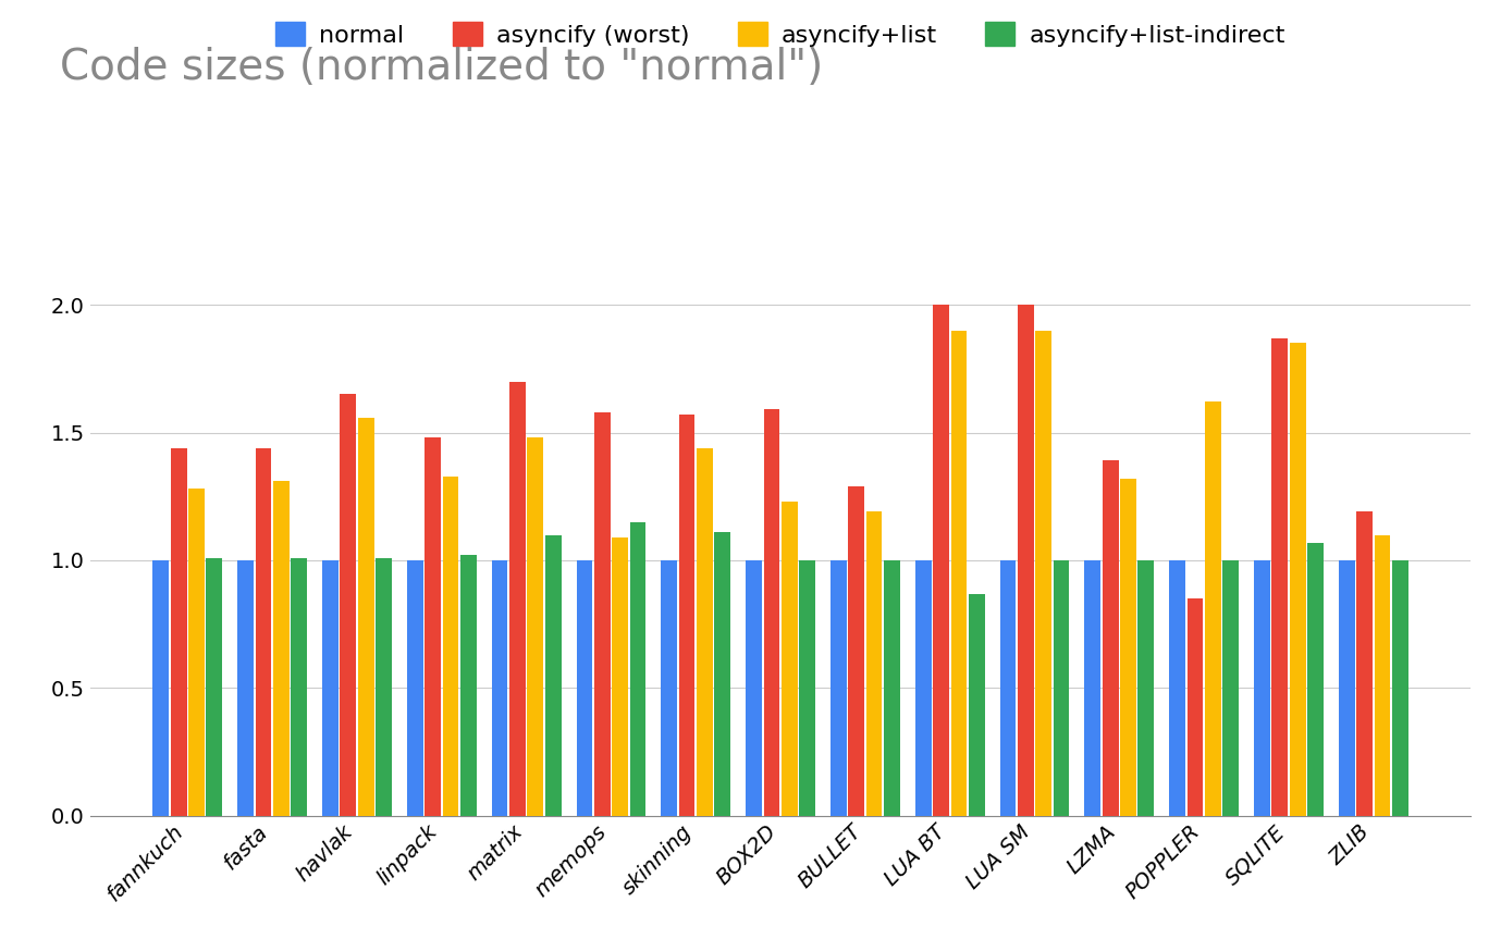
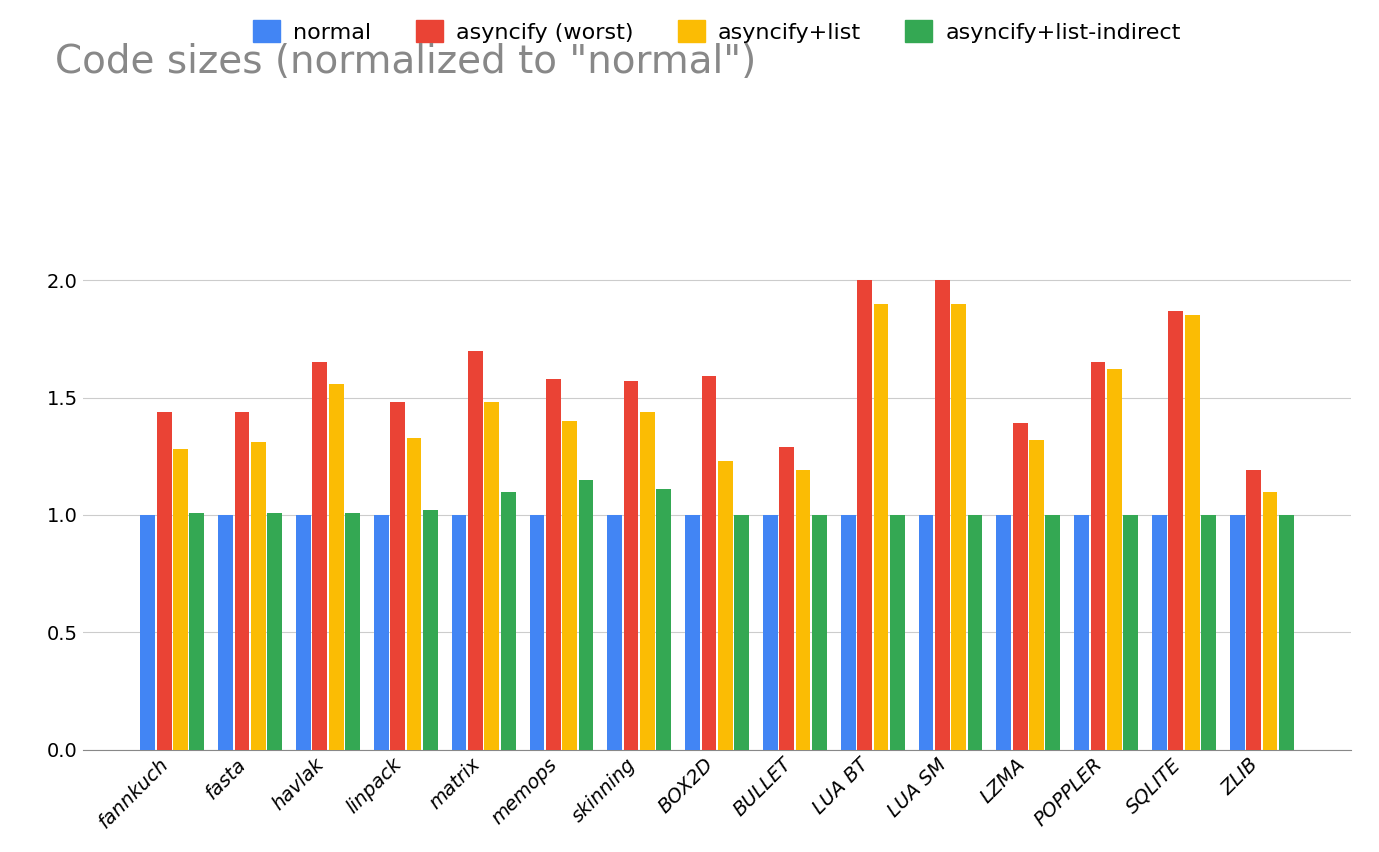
asyncify+list/memops: 1.09 -> 1.40
asyncify+list-indirect/LUA BT: 0.87 -> 1.00
asyncify (worst)/POPPLER: 0.85 -> 1.65
asyncify+list-indirect/SQLITE: 1.07 -> 1.00
